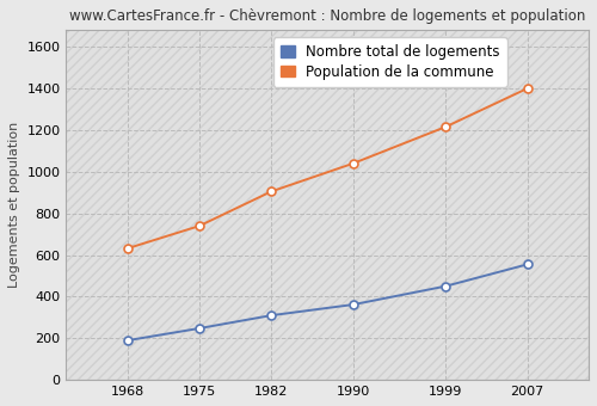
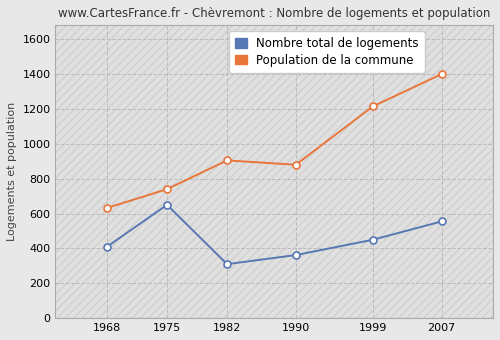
Nombre total de logements/1968: 190 -> 410
Nombre total de logements/1975: 250 -> 650
Population de la commune/1990: 1040 -> 880
